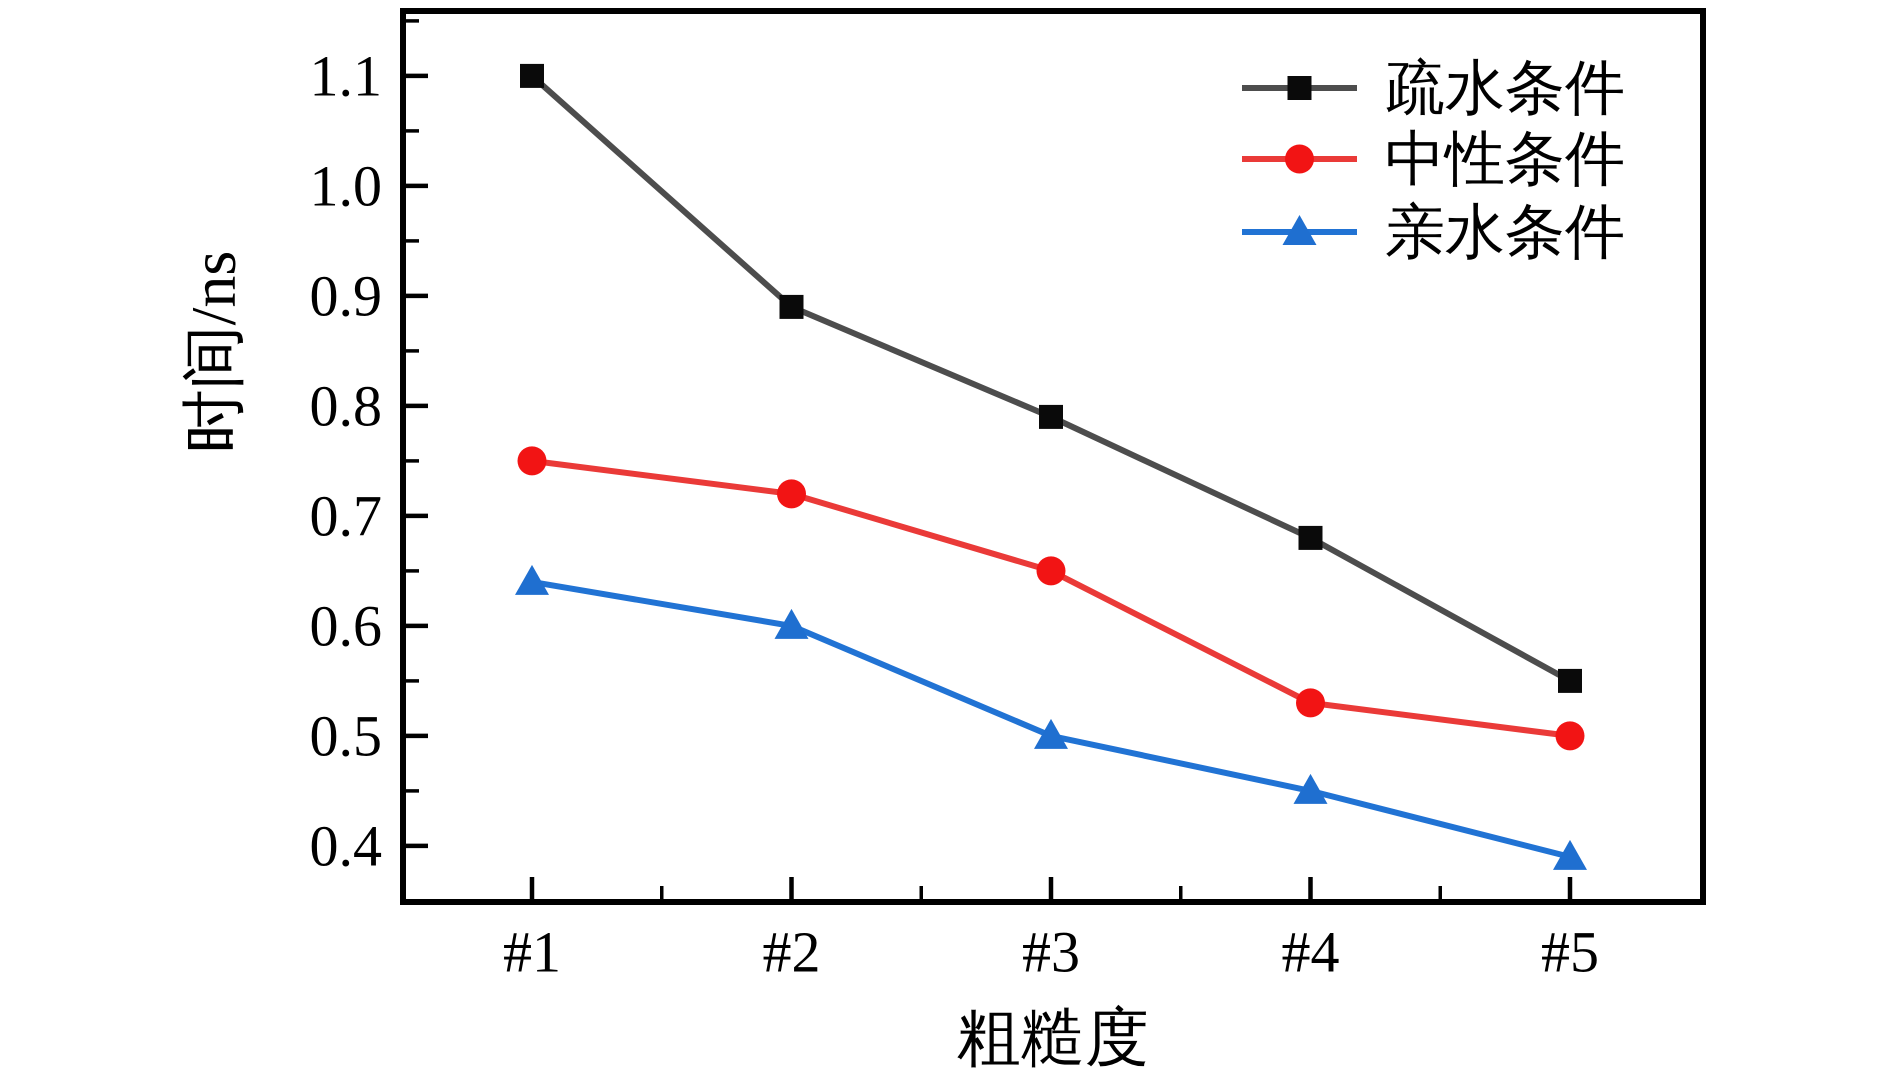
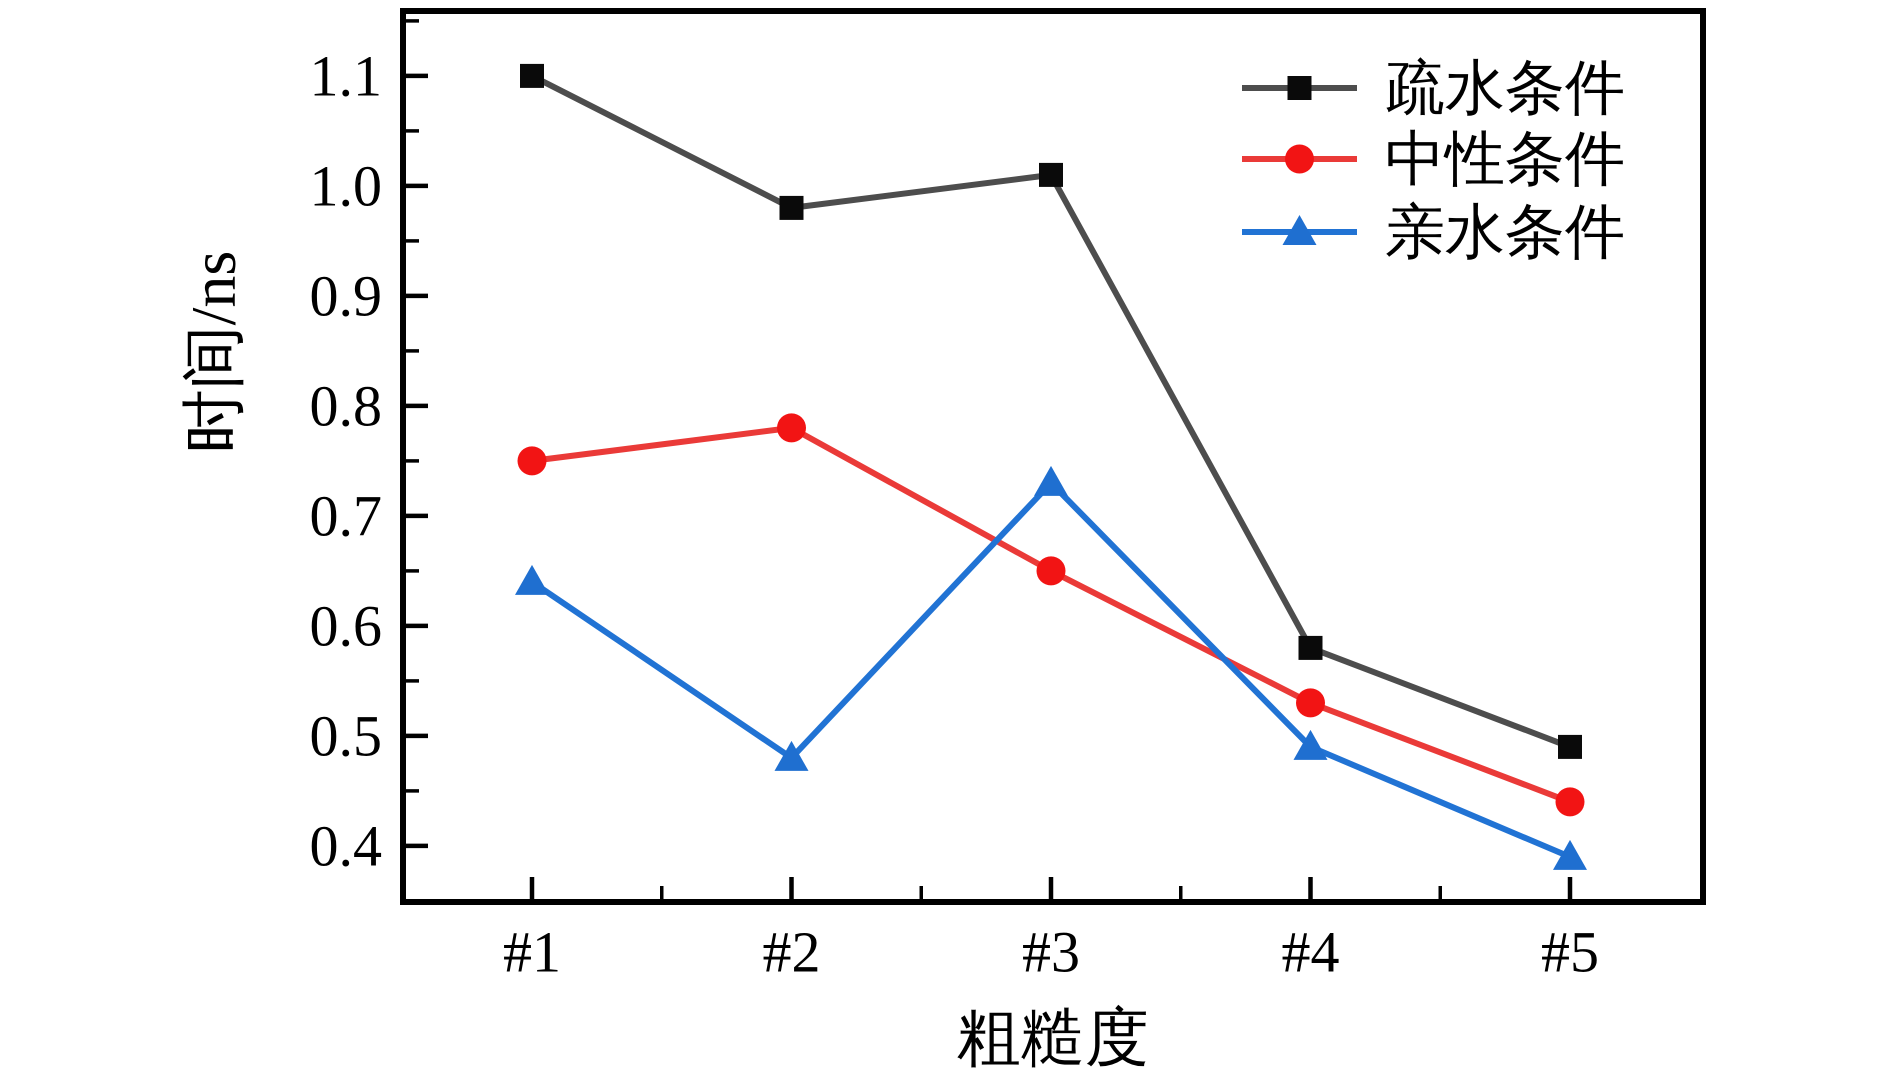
疏水条件/#2: 0.89 -> 0.98
中性条件/#2: 0.72 -> 0.78
亲水条件/#2: 0.60 -> 0.48
疏水条件/#3: 0.79 -> 1.01
亲水条件/#3: 0.50 -> 0.73
疏水条件/#4: 0.68 -> 0.58
亲水条件/#4: 0.45 -> 0.49
疏水条件/#5: 0.55 -> 0.49
中性条件/#5: 0.50 -> 0.44
